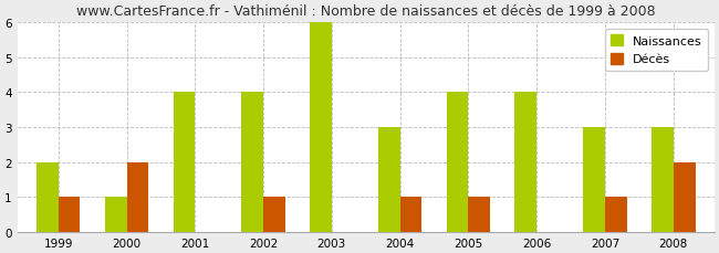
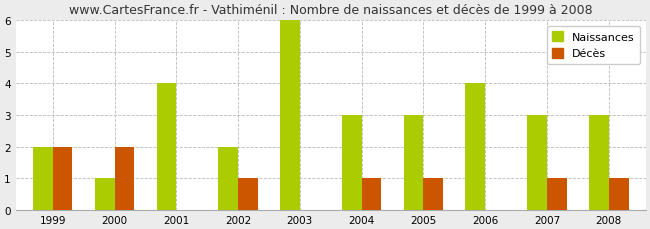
Décès/1999: 1 -> 2
Naissances/2002: 4 -> 2
Naissances/2005: 4 -> 3
Décès/2008: 2 -> 1
